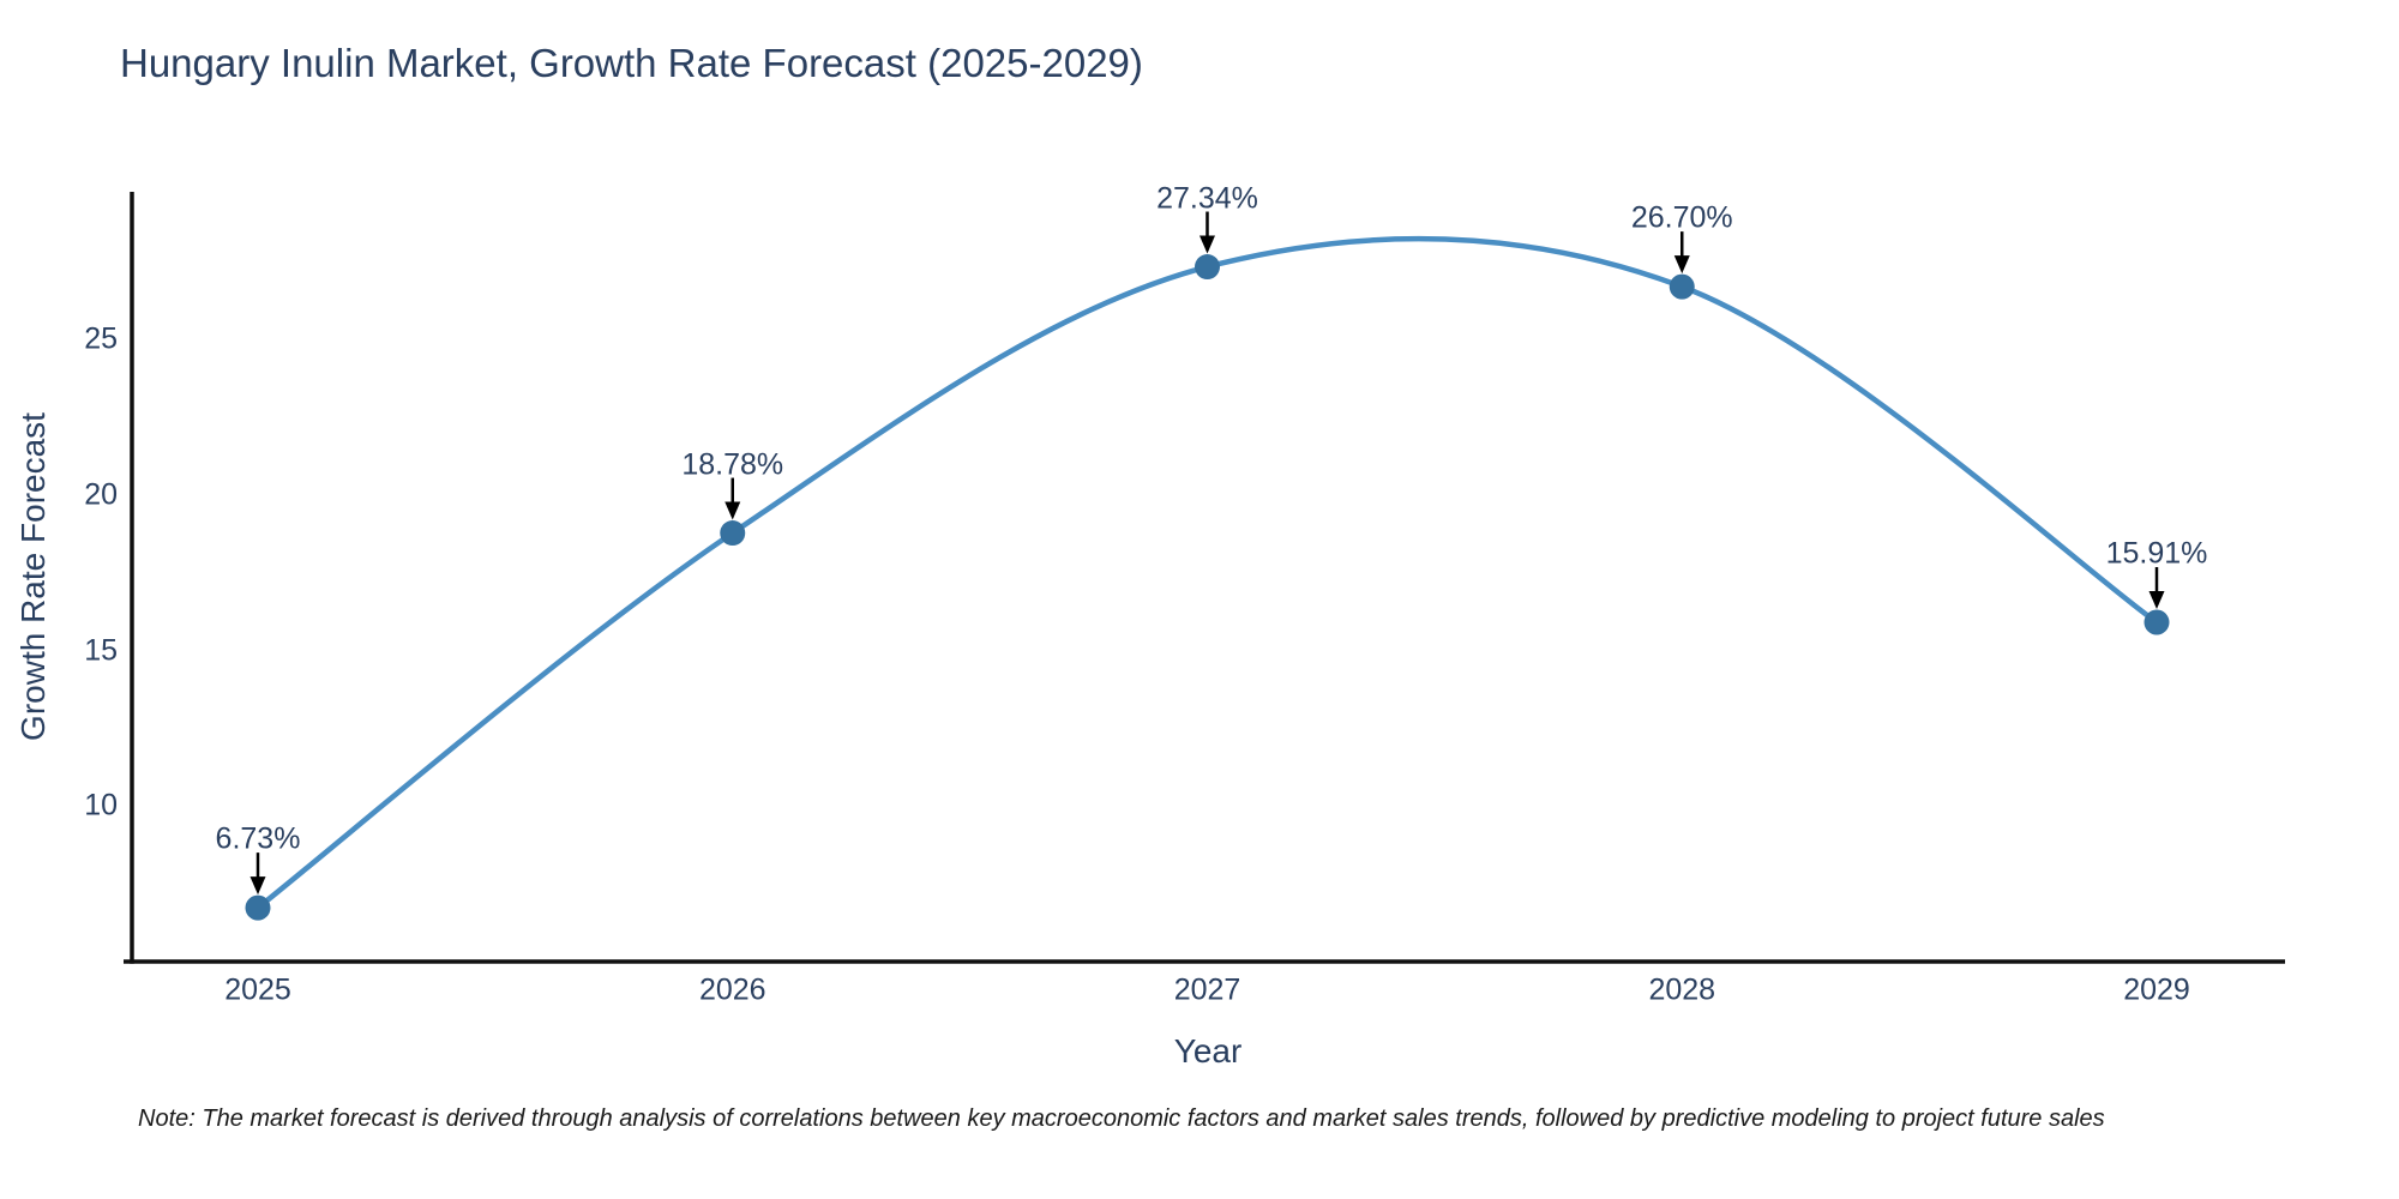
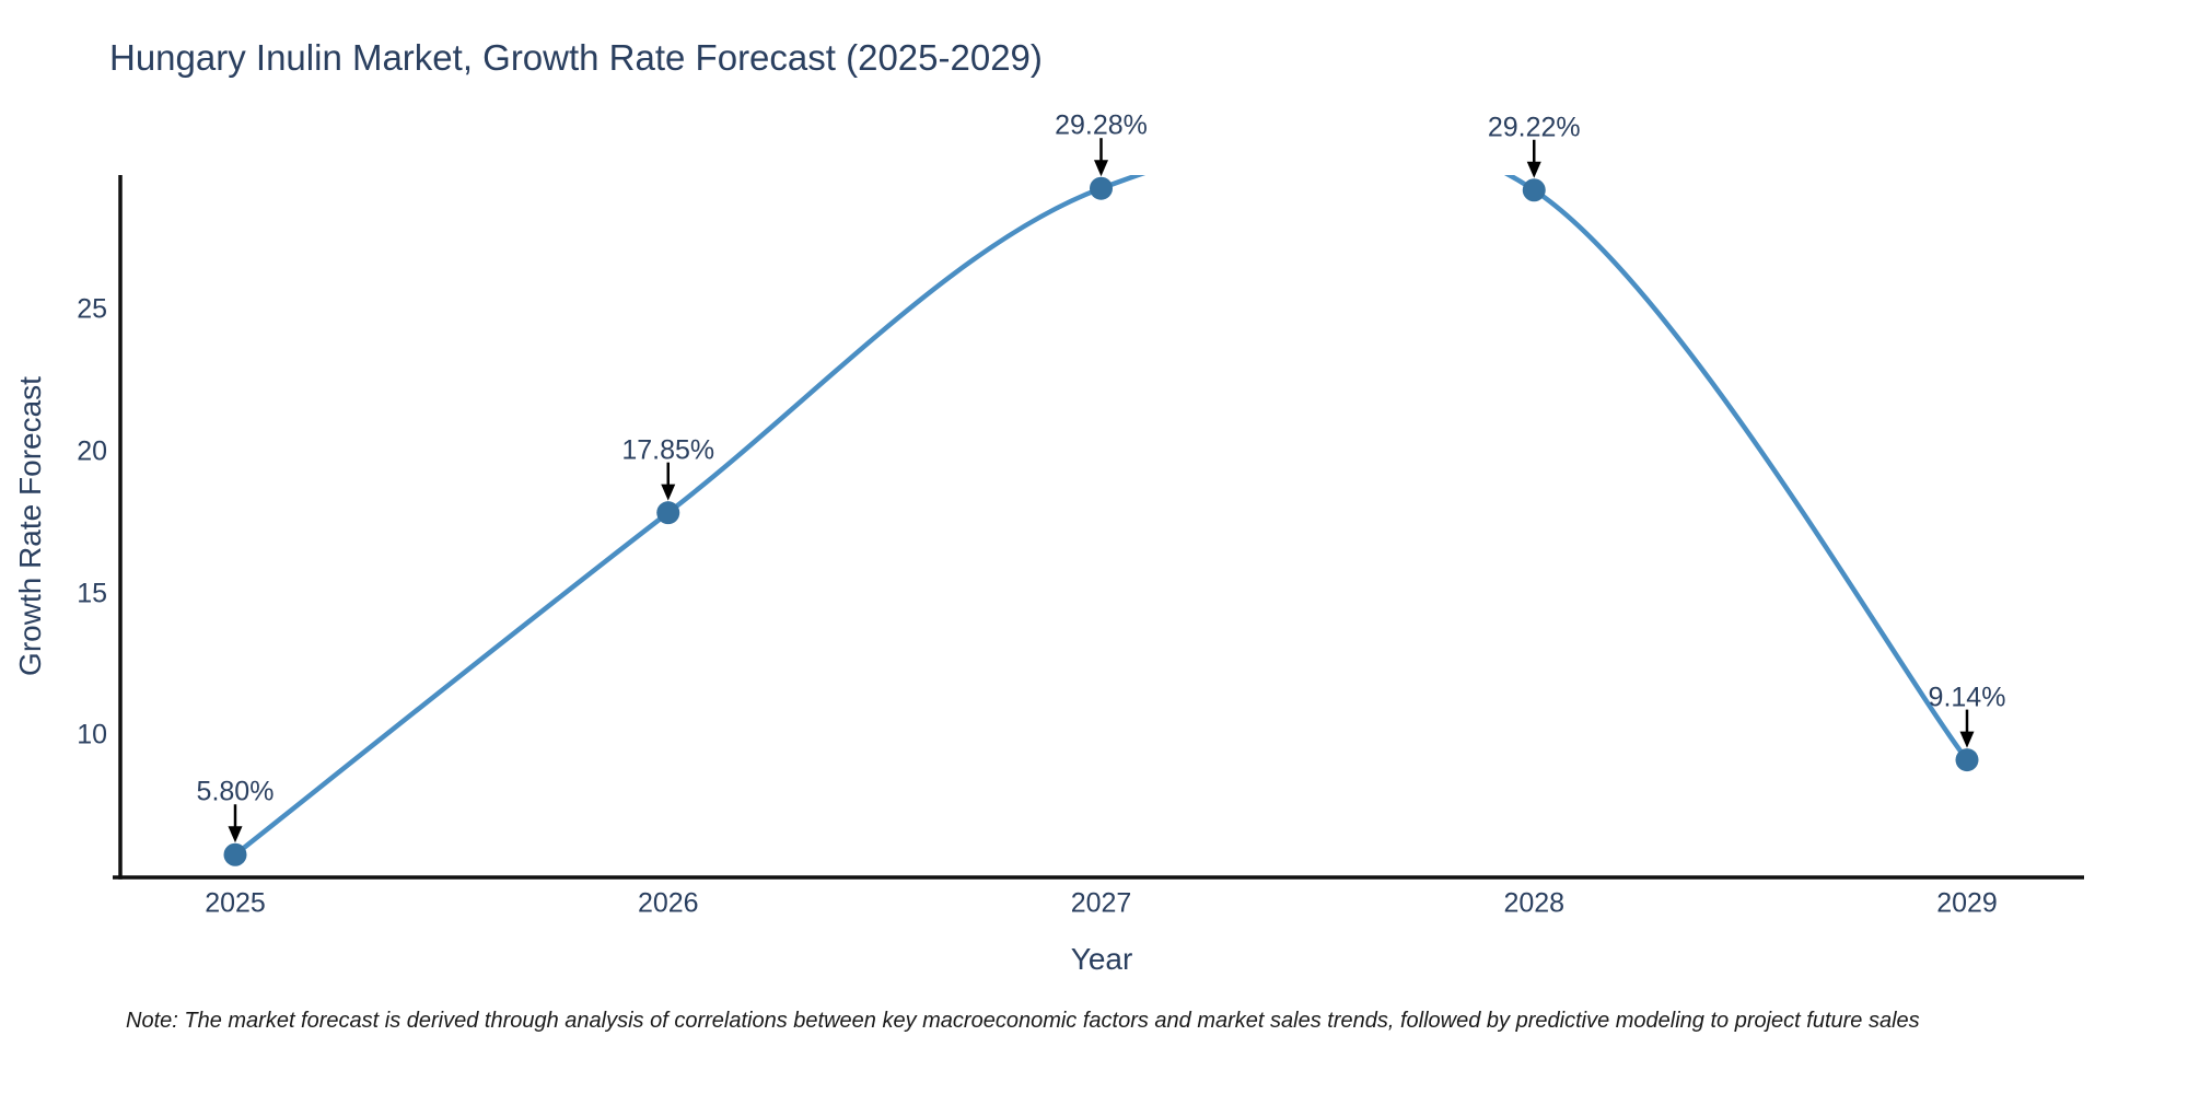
2025: 6.73% -> 5.80%
2026: 18.78% -> 17.85%
2027: 27.34% -> 29.28%
2028: 26.70% -> 29.22%
2029: 15.91% -> 9.14%
